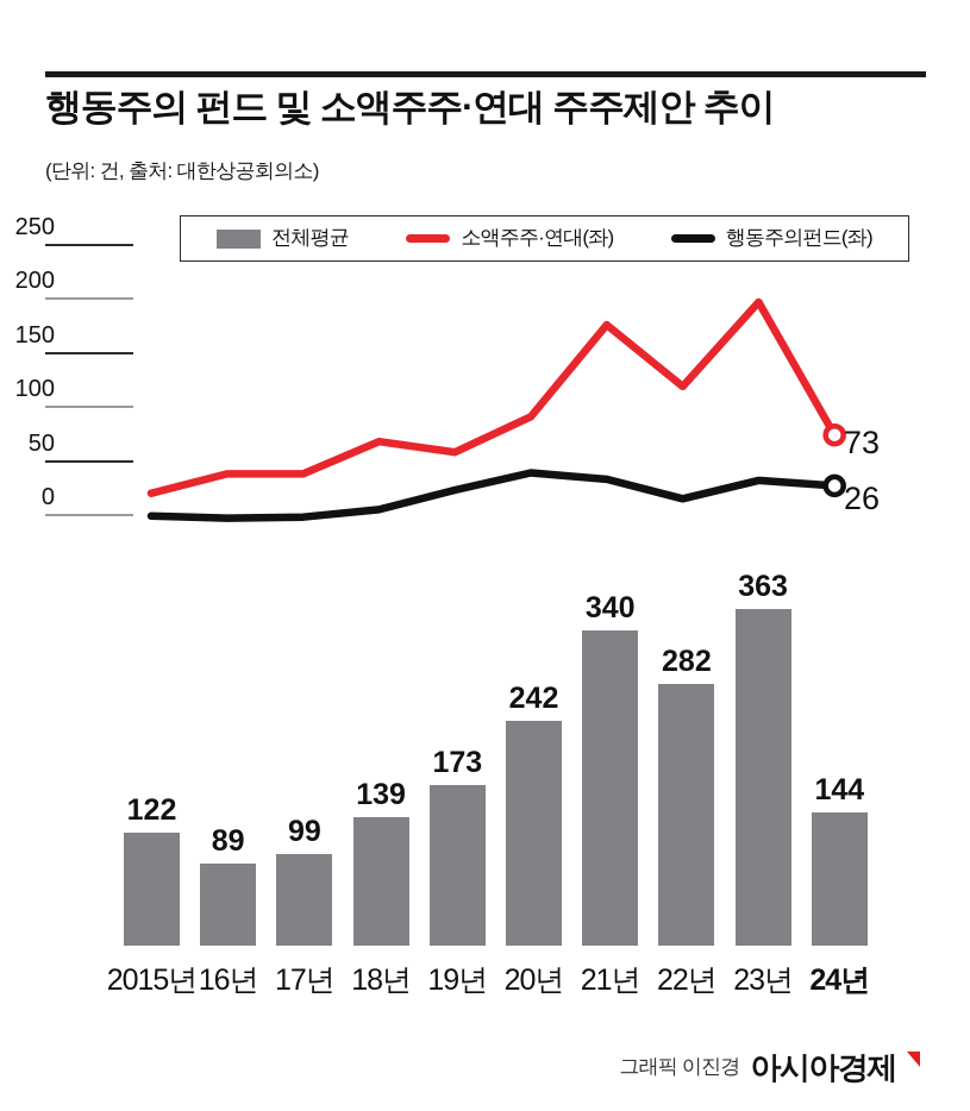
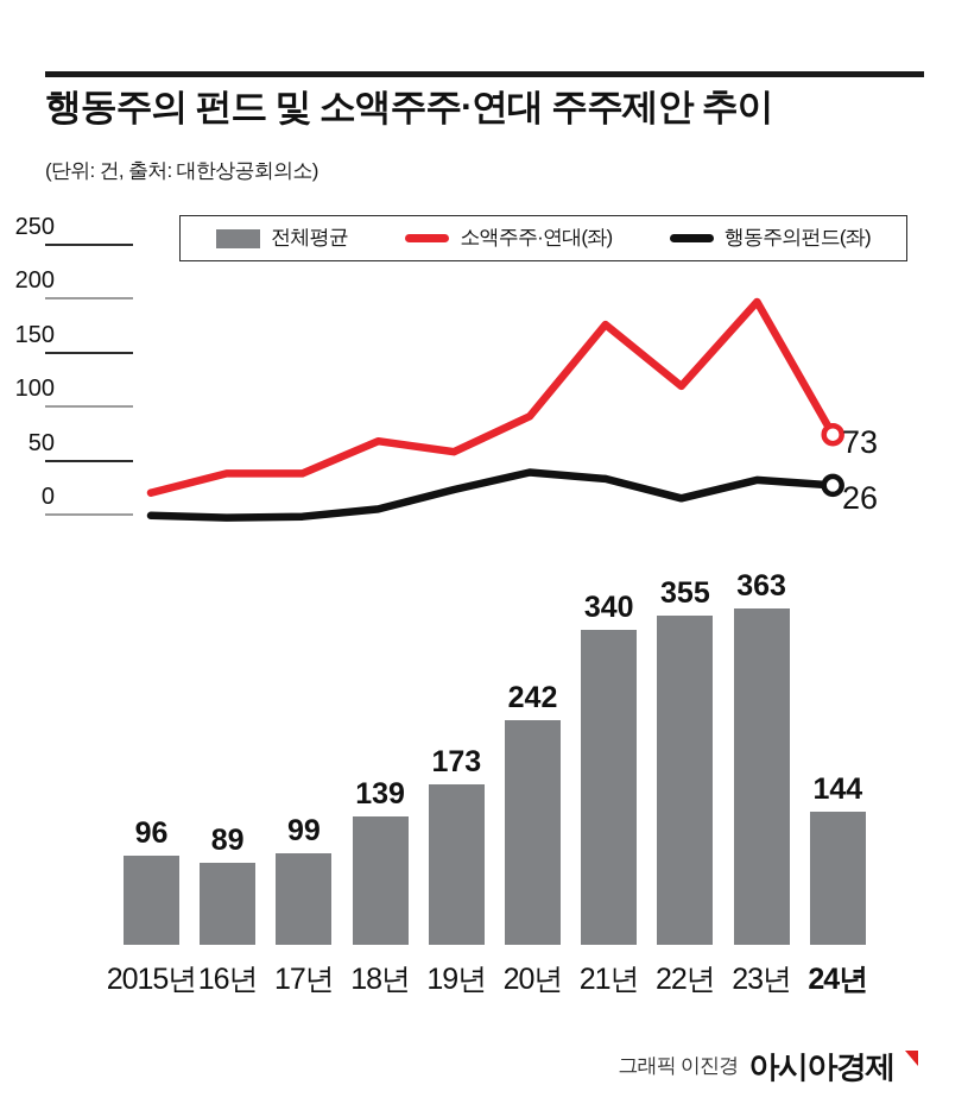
전체평균/2015년: 122 -> 96
전체평균/22년: 282 -> 355
